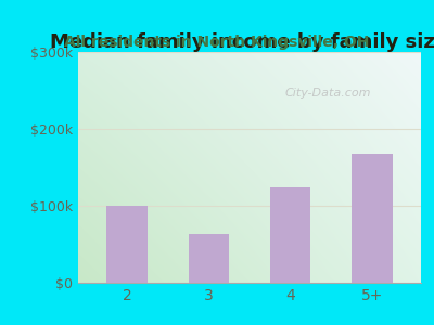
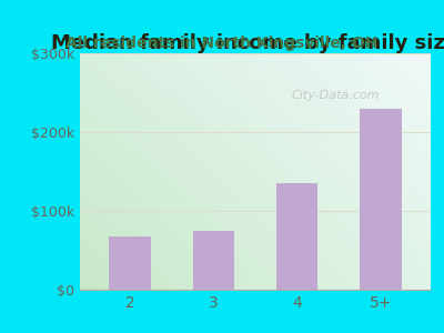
2: $100k -> $68k
3: $64k -> $75k
4: $124k -> $135k
5+: $168k -> $230k
